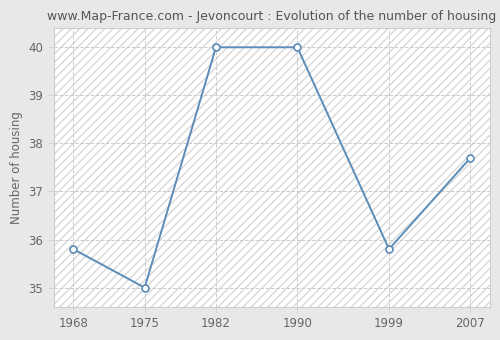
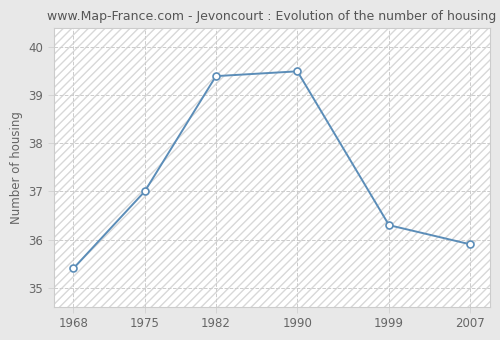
1968: 35.8 -> 35.4
1975: 35.0 -> 37.0
1982: 40.0 -> 39.4
1990: 40.0 -> 39.5
1999: 35.8 -> 36.3
2007: 37.7 -> 35.9
